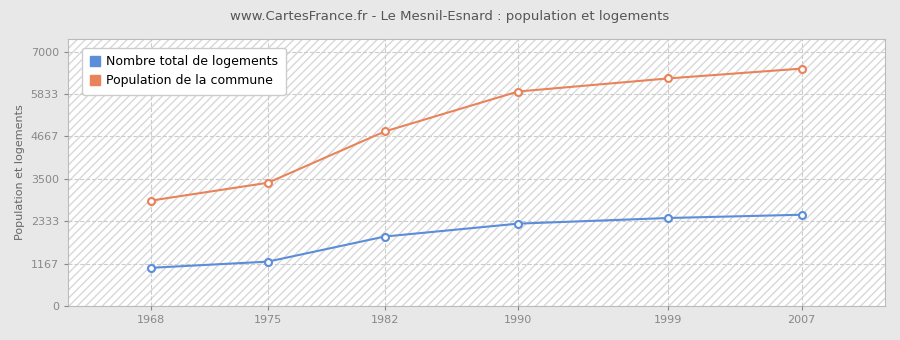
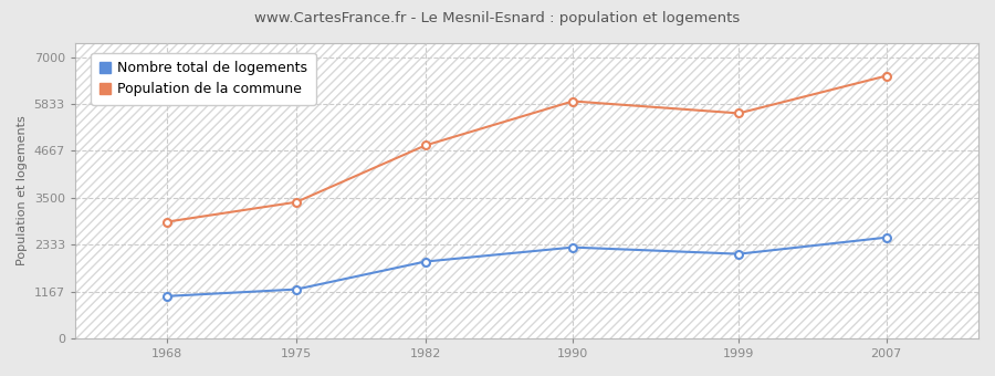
Nombre total de logements/1999: 2420 -> 2100
Population de la commune/1999: 6260 -> 5600
